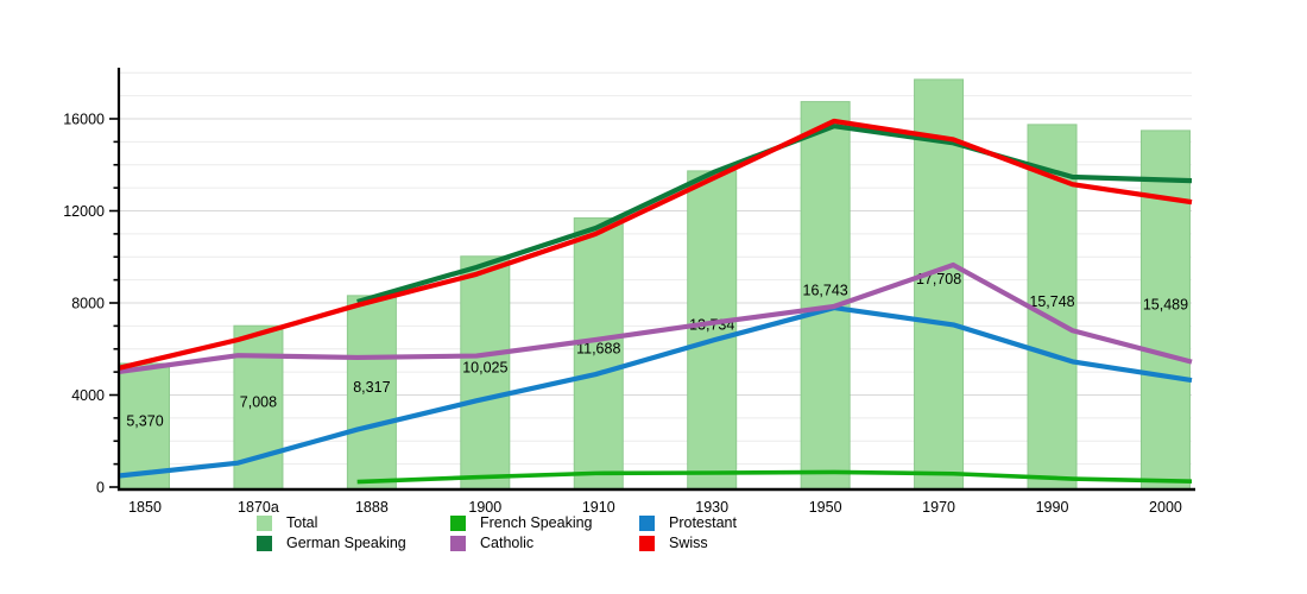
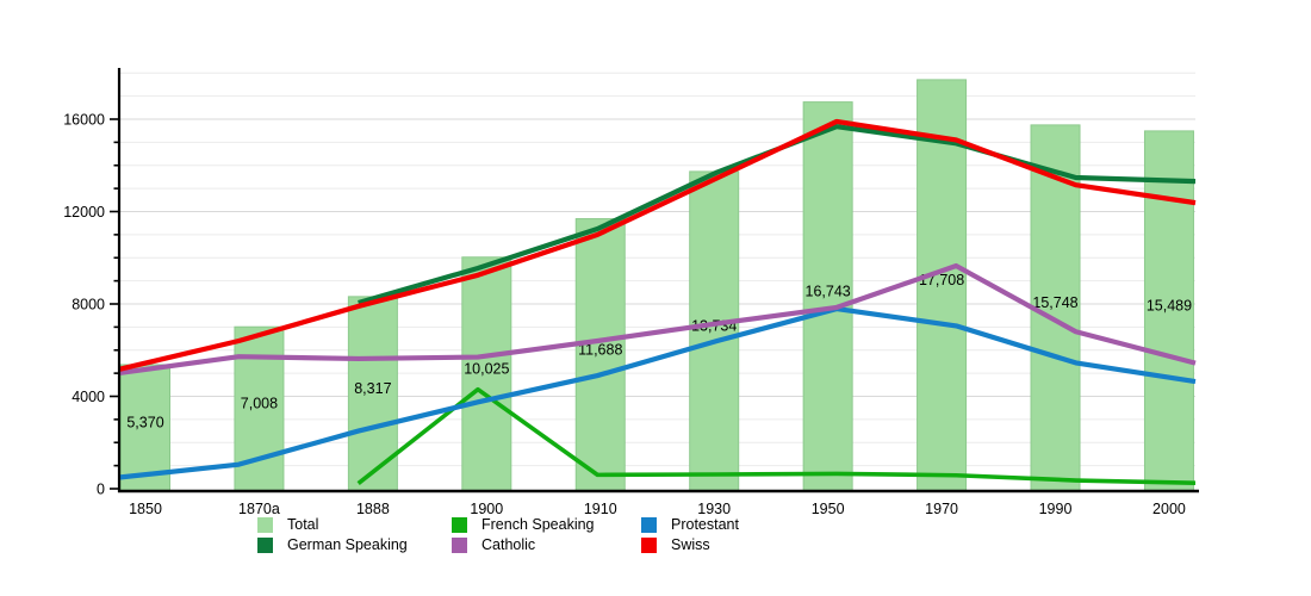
French Speaking/1900: 400 -> 4300
